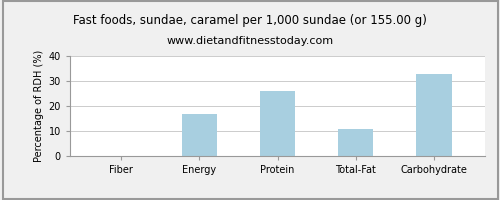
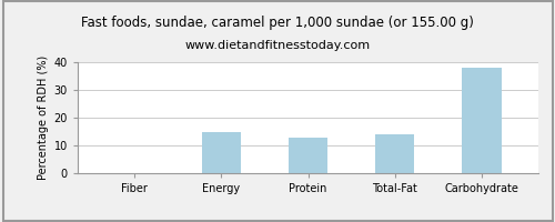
Energy: 17.0 -> 15.0
Protein: 26.0 -> 13.0
Total-Fat: 11.0 -> 14.2
Carbohydrate: 33.0 -> 38.0
